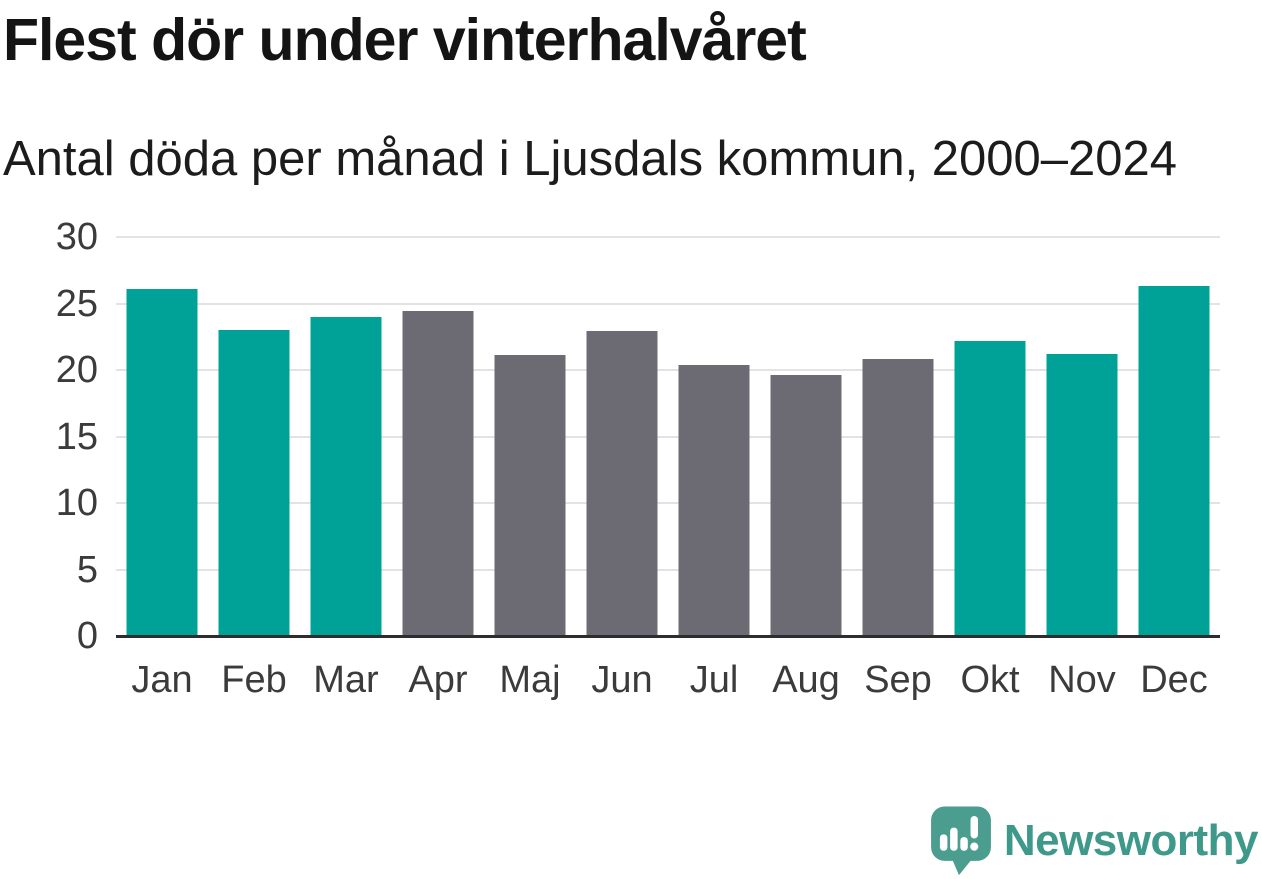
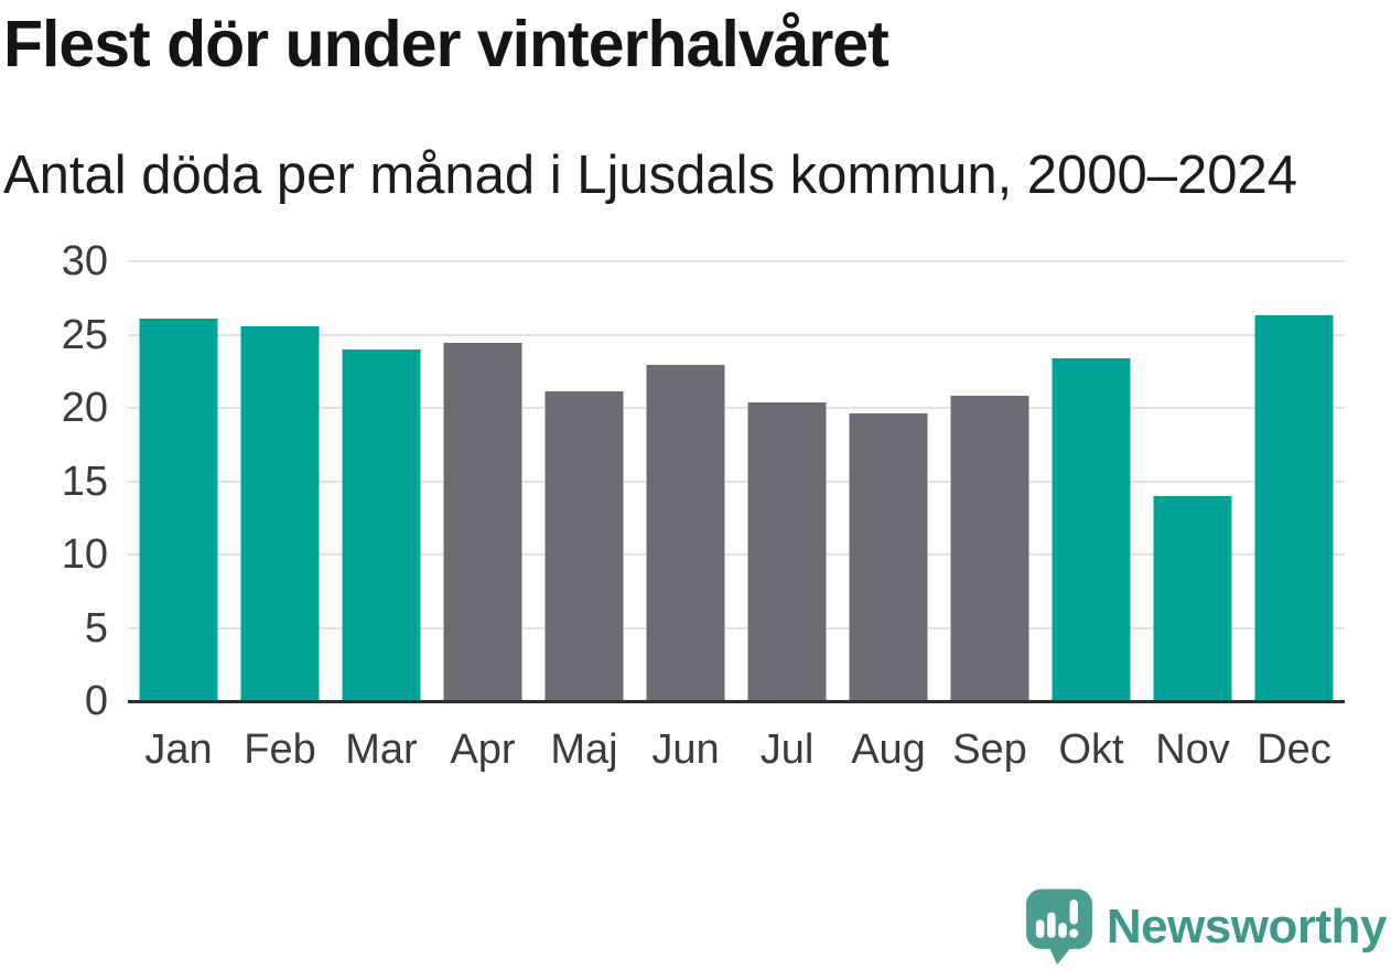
Feb: 23.0 -> 25.6
Okt: 22.2 -> 23.4
Nov: 21.2 -> 14.0
